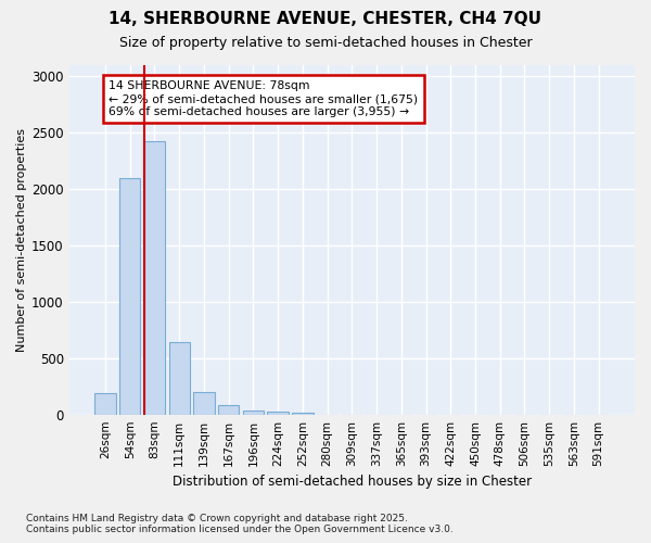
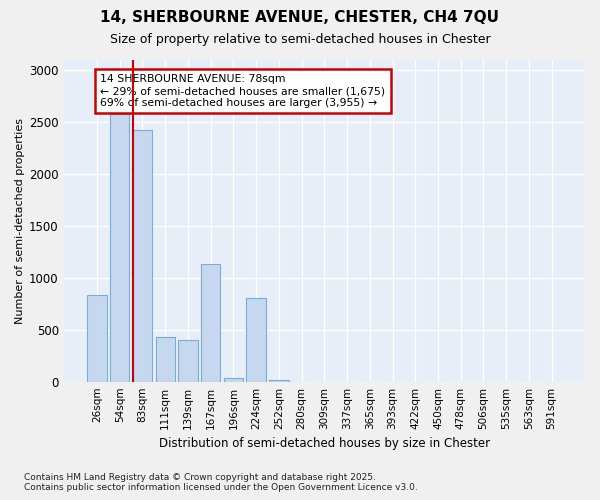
26sqm: 180 -> 840
54sqm: 2100 -> 2580
111sqm: 640 -> 430
139sqm: 200 -> 400
167sqm: 80 -> 1130
224sqm: 20 -> 810
